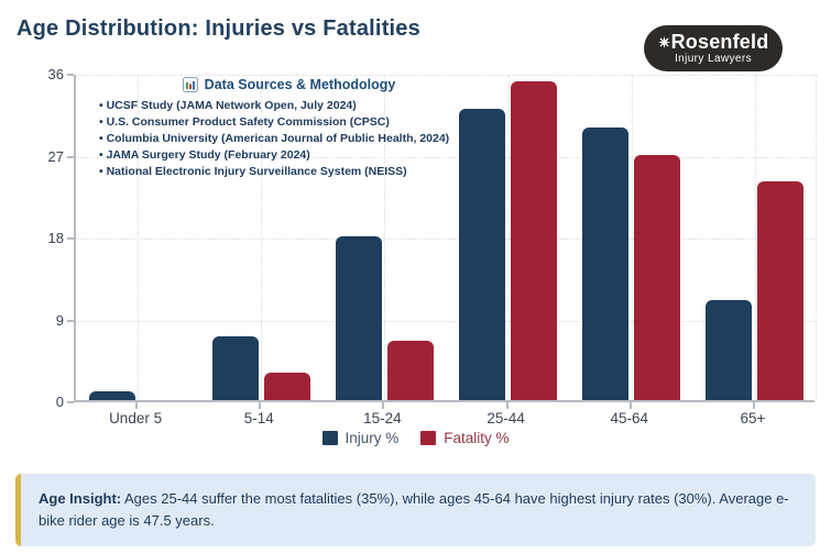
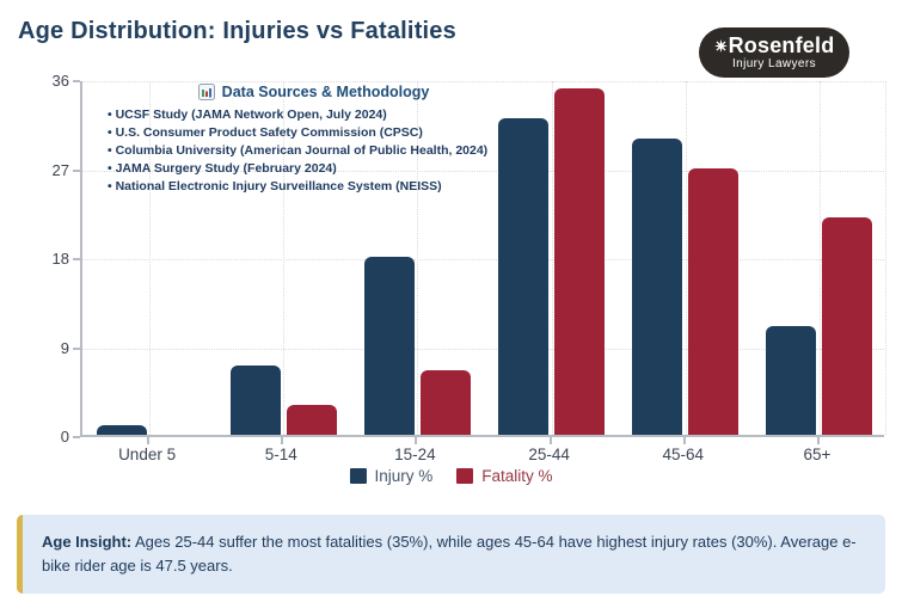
Fatality %/65+: 24 -> 22
